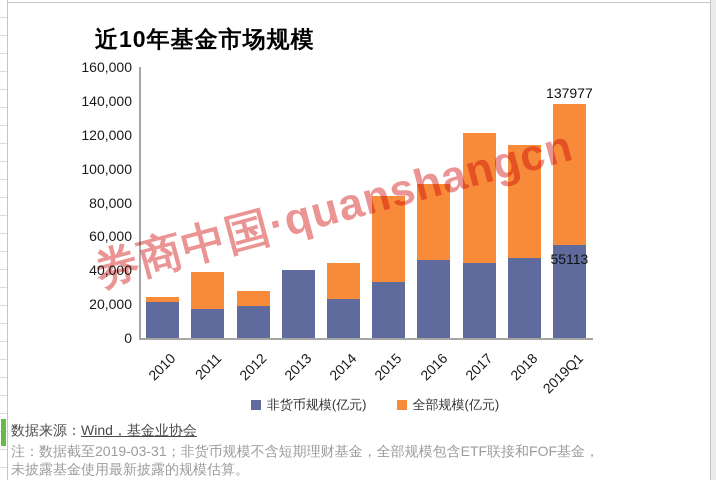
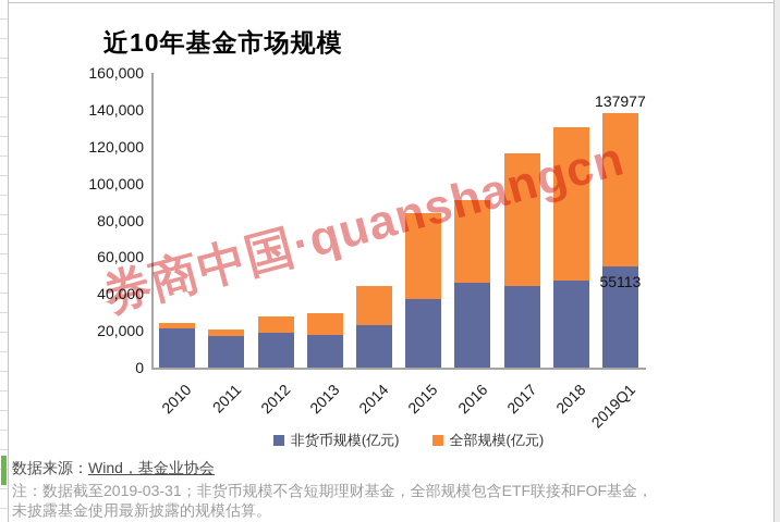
全部规模(亿元)/2011: 39000 -> 21000
非货币规模(亿元)/2013: 40000 -> 18000
非货币规模(亿元)/2015: 33000 -> 37000
全部规模(亿元)/2017: 121000 -> 116000
全部规模(亿元)/2018: 114000 -> 130000
